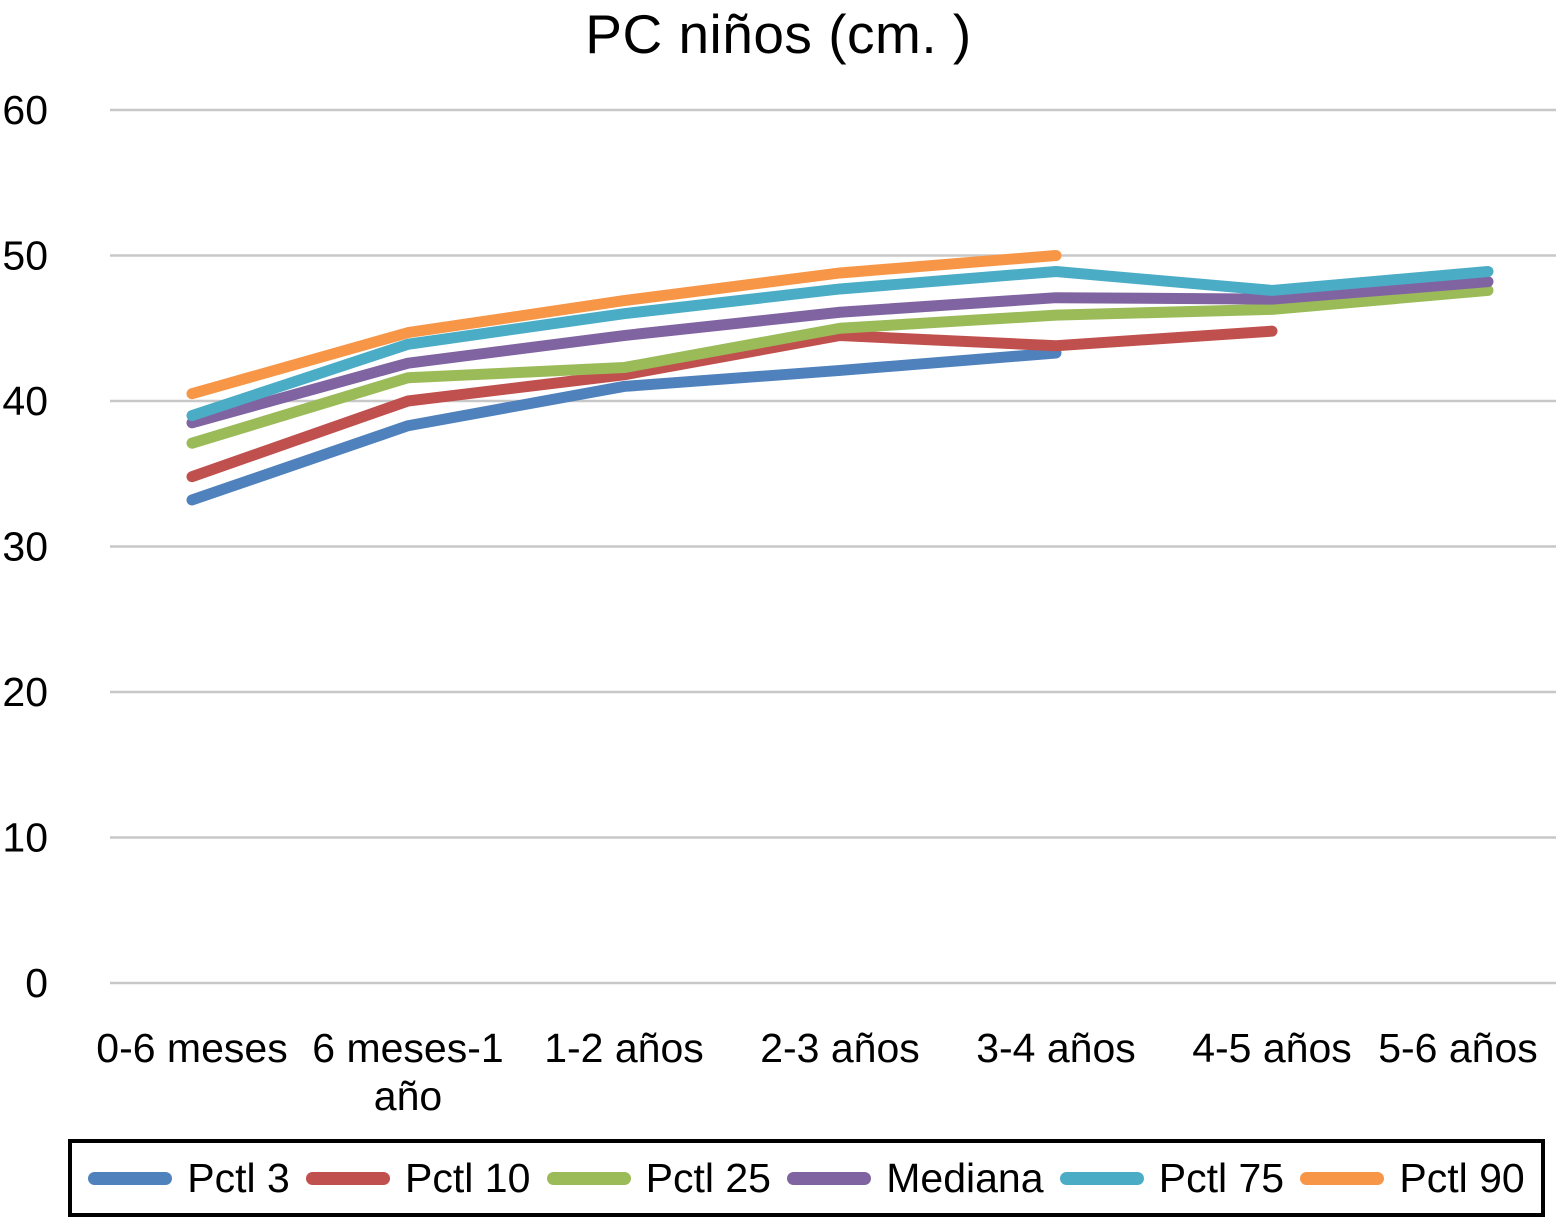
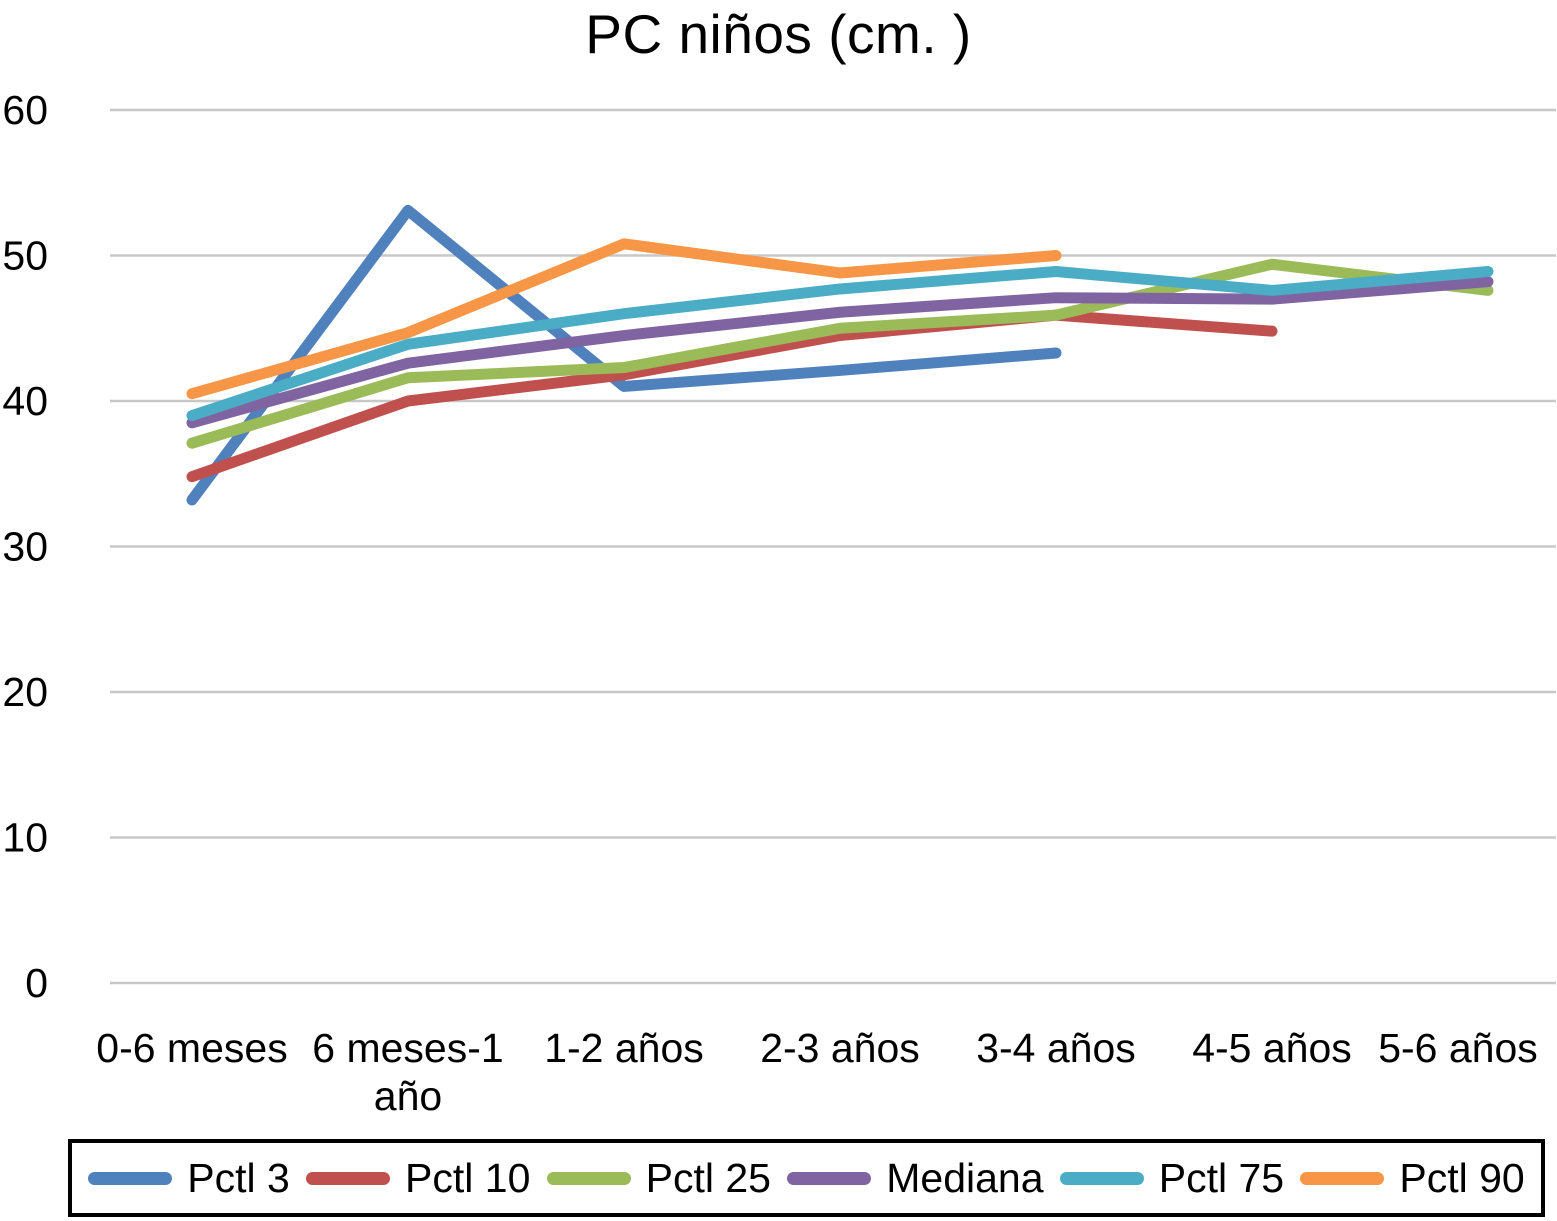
Pctl 3/6 meses-1 año: 38.3 -> 53.1
Pctl 90/1-2 años: 46.9 -> 50.8
Pctl 10/3-4 años: 43.8 -> 45.9
Pctl 25/4-5 años: 46.3 -> 49.4
